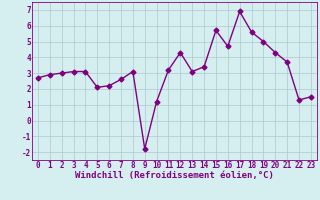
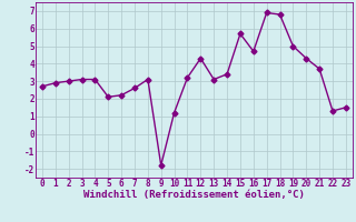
18: 5.6 -> 6.8
